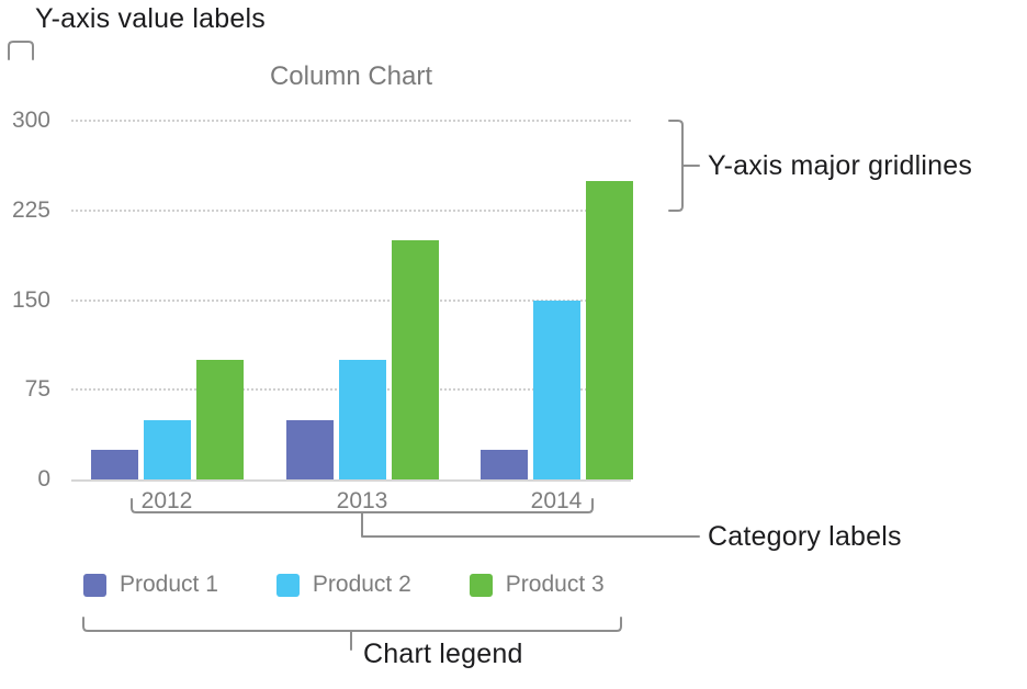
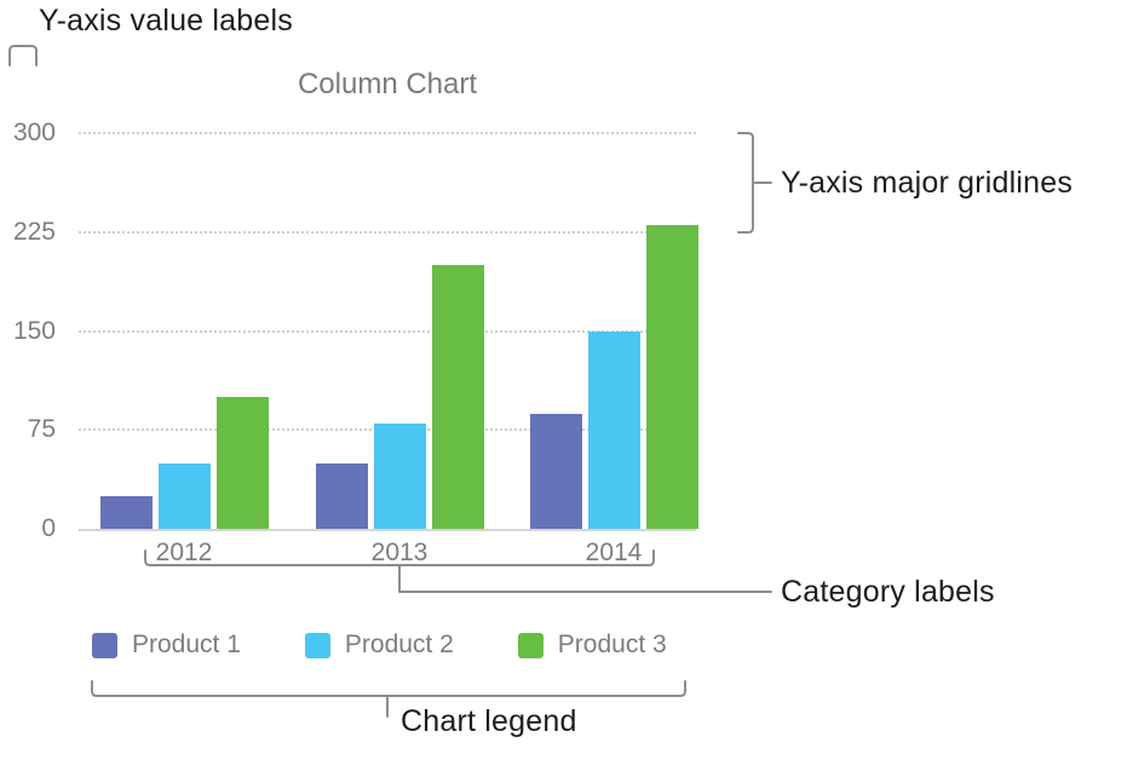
Product 2/2013: 100 -> 80
Product 1/2014: 25 -> 87
Product 3/2014: 250 -> 230
